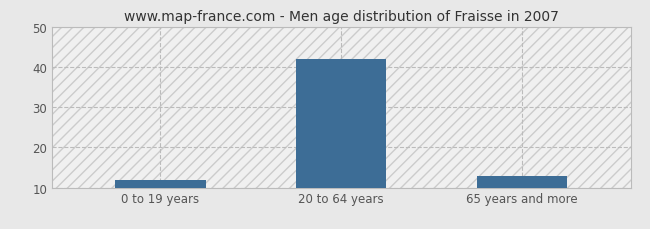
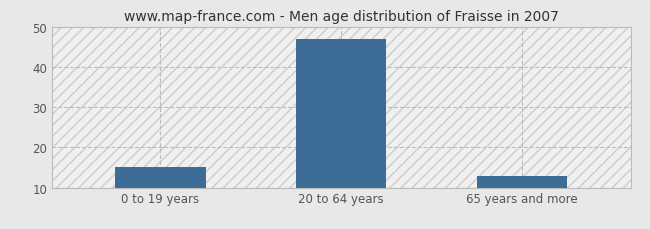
0 to 19 years: 12 -> 15
20 to 64 years: 42 -> 47
